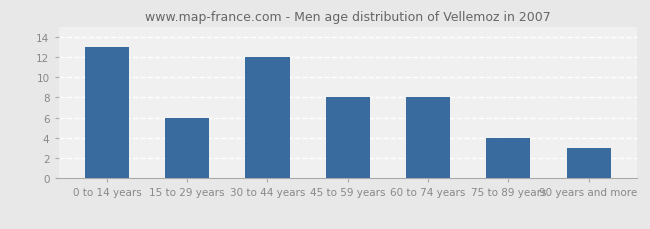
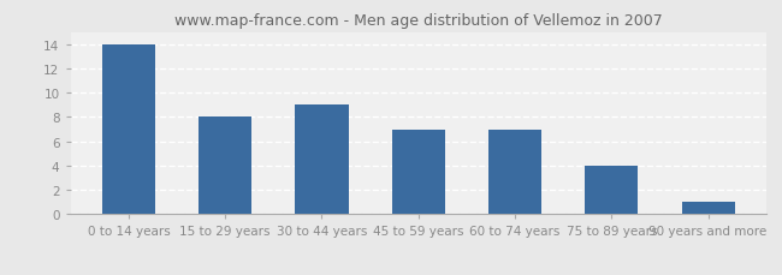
0 to 14 years: 13 -> 14
15 to 29 years: 6 -> 8
30 to 44 years: 12 -> 9
45 to 59 years: 8 -> 7
60 to 74 years: 8 -> 7
90 years and more: 3 -> 1
